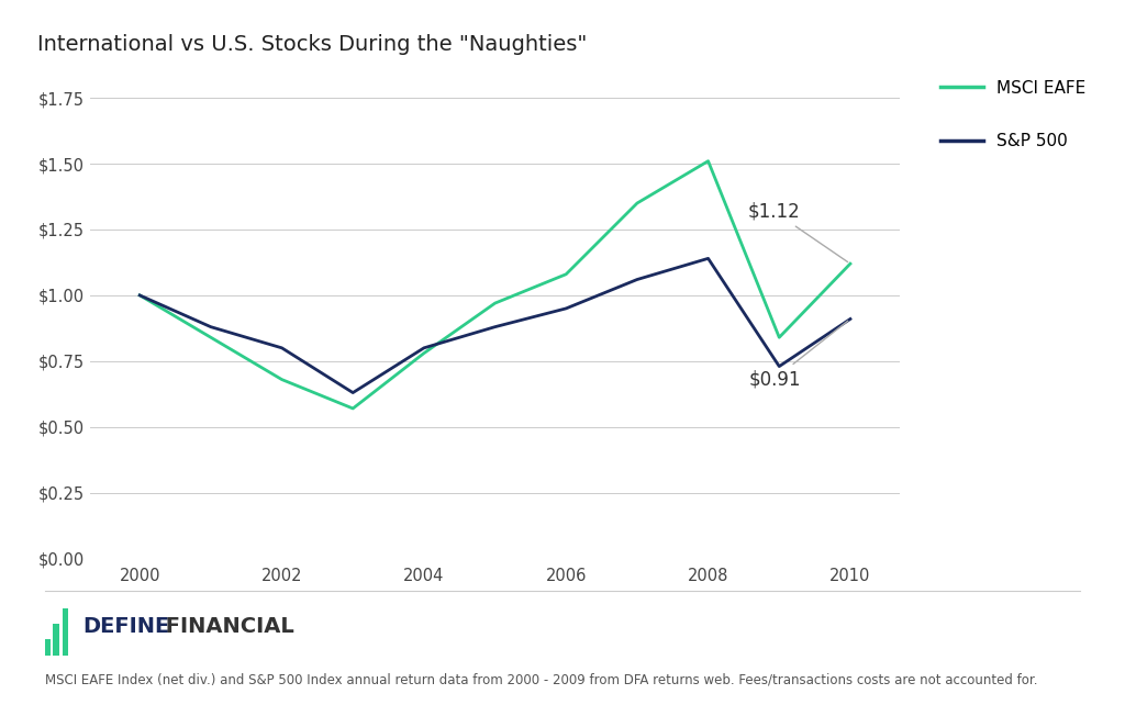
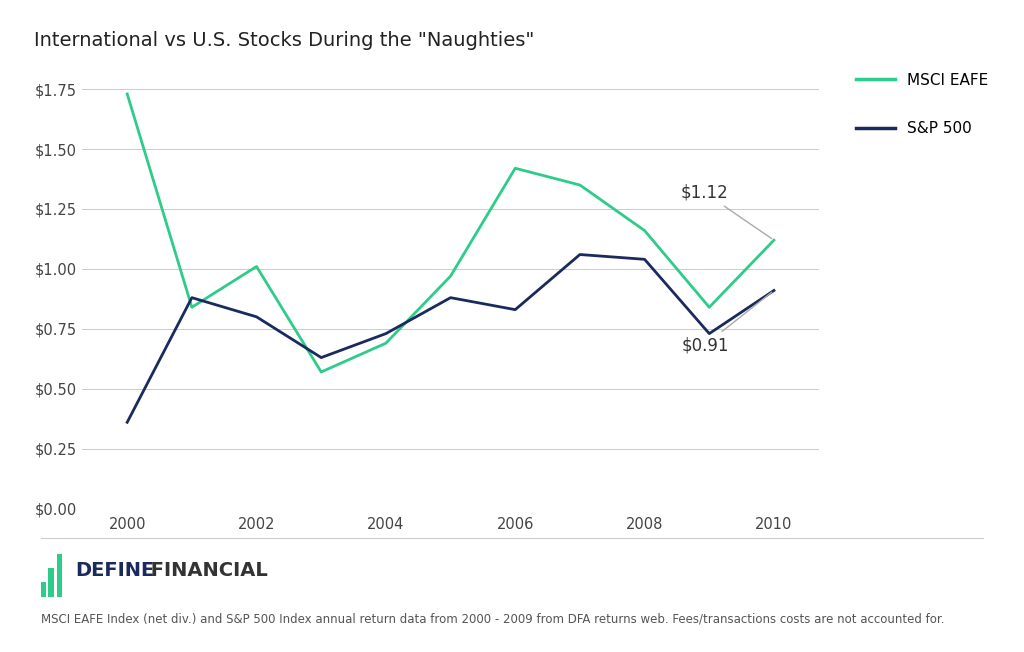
International vs U.S. Stocks During the "Naughties"/MSCI EAFE/2000: $1.00 -> $1.73
International vs U.S. Stocks During the "Naughties"/S&P 500/2000: $1.00 -> $0.36
International vs U.S. Stocks During the "Naughties"/MSCI EAFE/2002: $0.68 -> $1.01
International vs U.S. Stocks During the "Naughties"/MSCI EAFE/2004: $0.78 -> $0.69
International vs U.S. Stocks During the "Naughties"/S&P 500/2004: $0.80 -> $0.73
International vs U.S. Stocks During the "Naughties"/MSCI EAFE/2006: $1.08 -> $1.42
International vs U.S. Stocks During the "Naughties"/S&P 500/2006: $0.95 -> $0.83
International vs U.S. Stocks During the "Naughties"/MSCI EAFE/2008: $1.51 -> $1.16
International vs U.S. Stocks During the "Naughties"/S&P 500/2008: $1.14 -> $1.04
